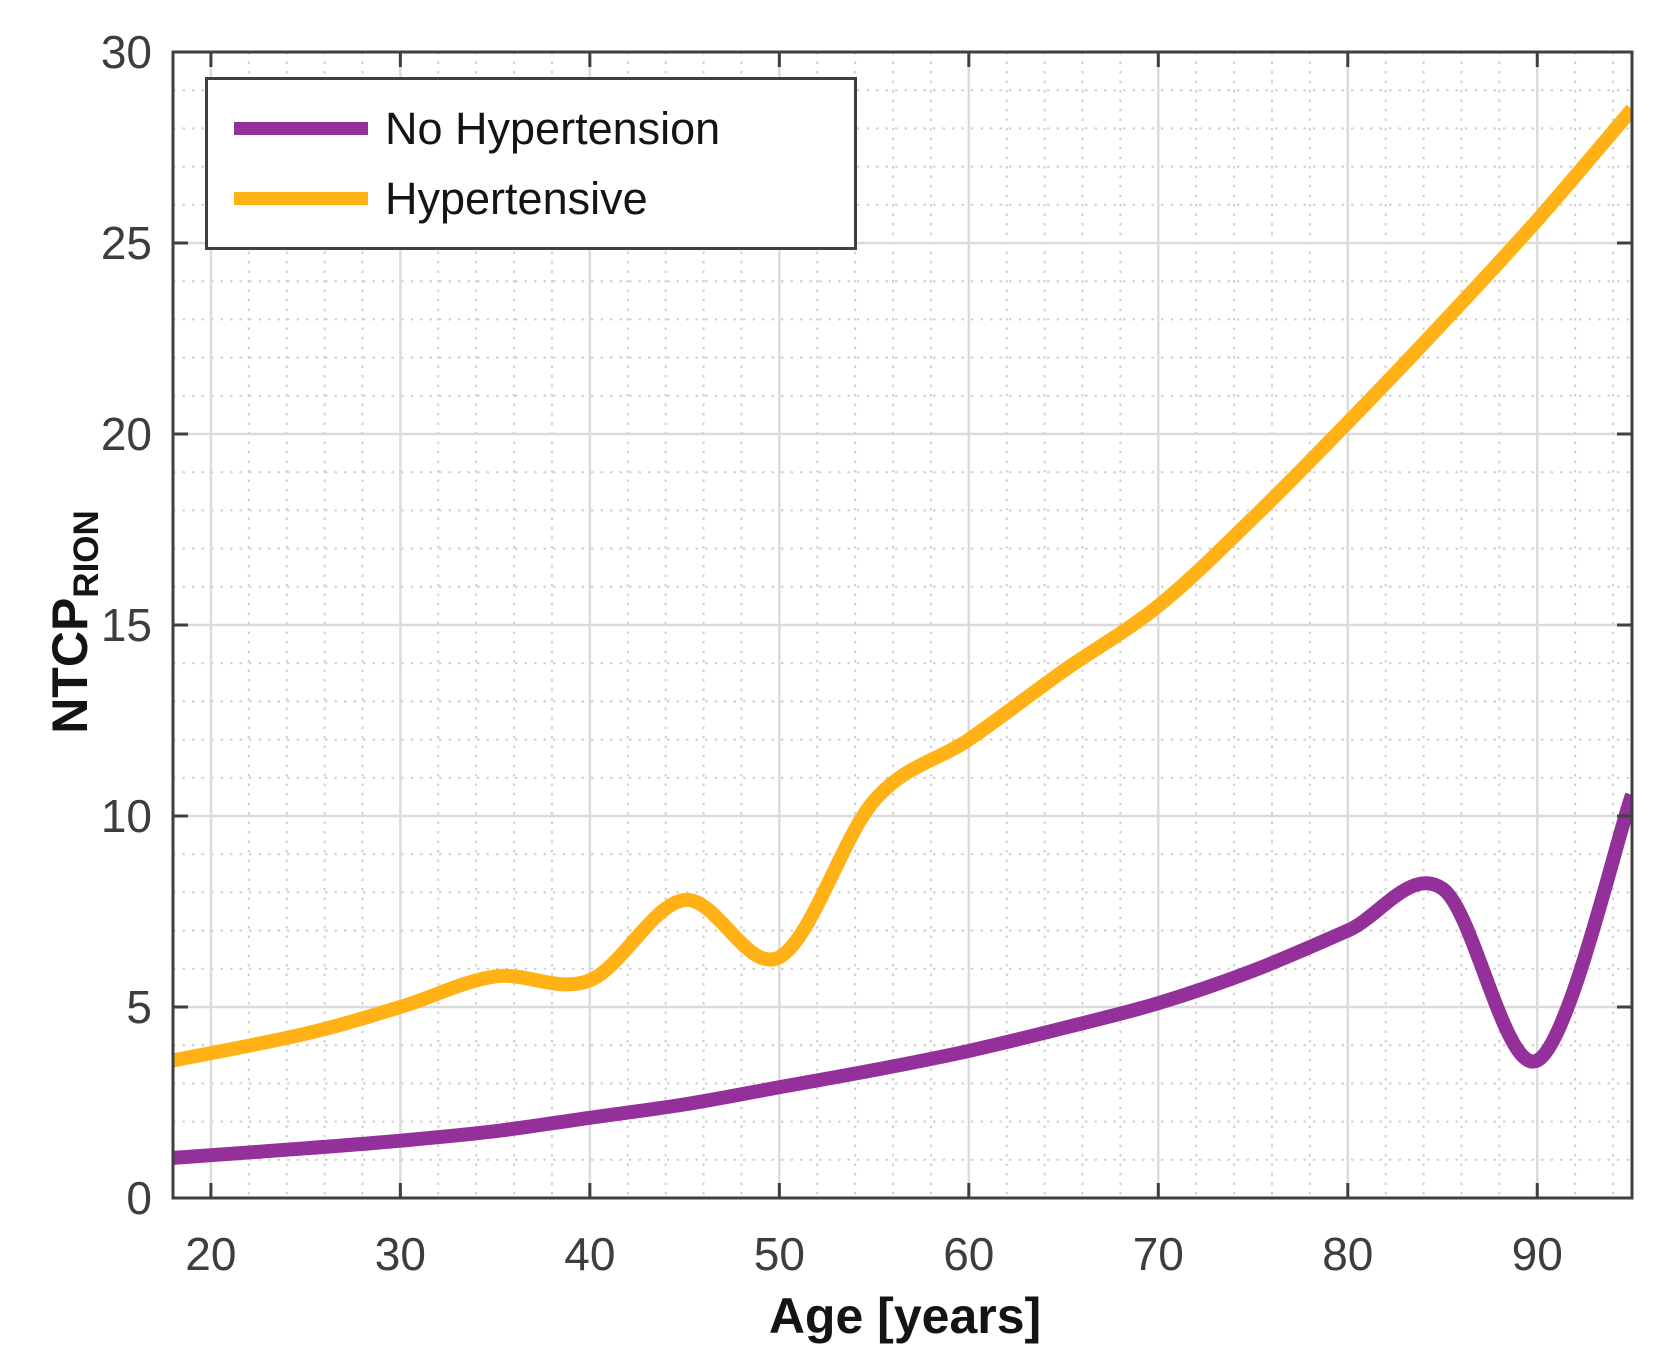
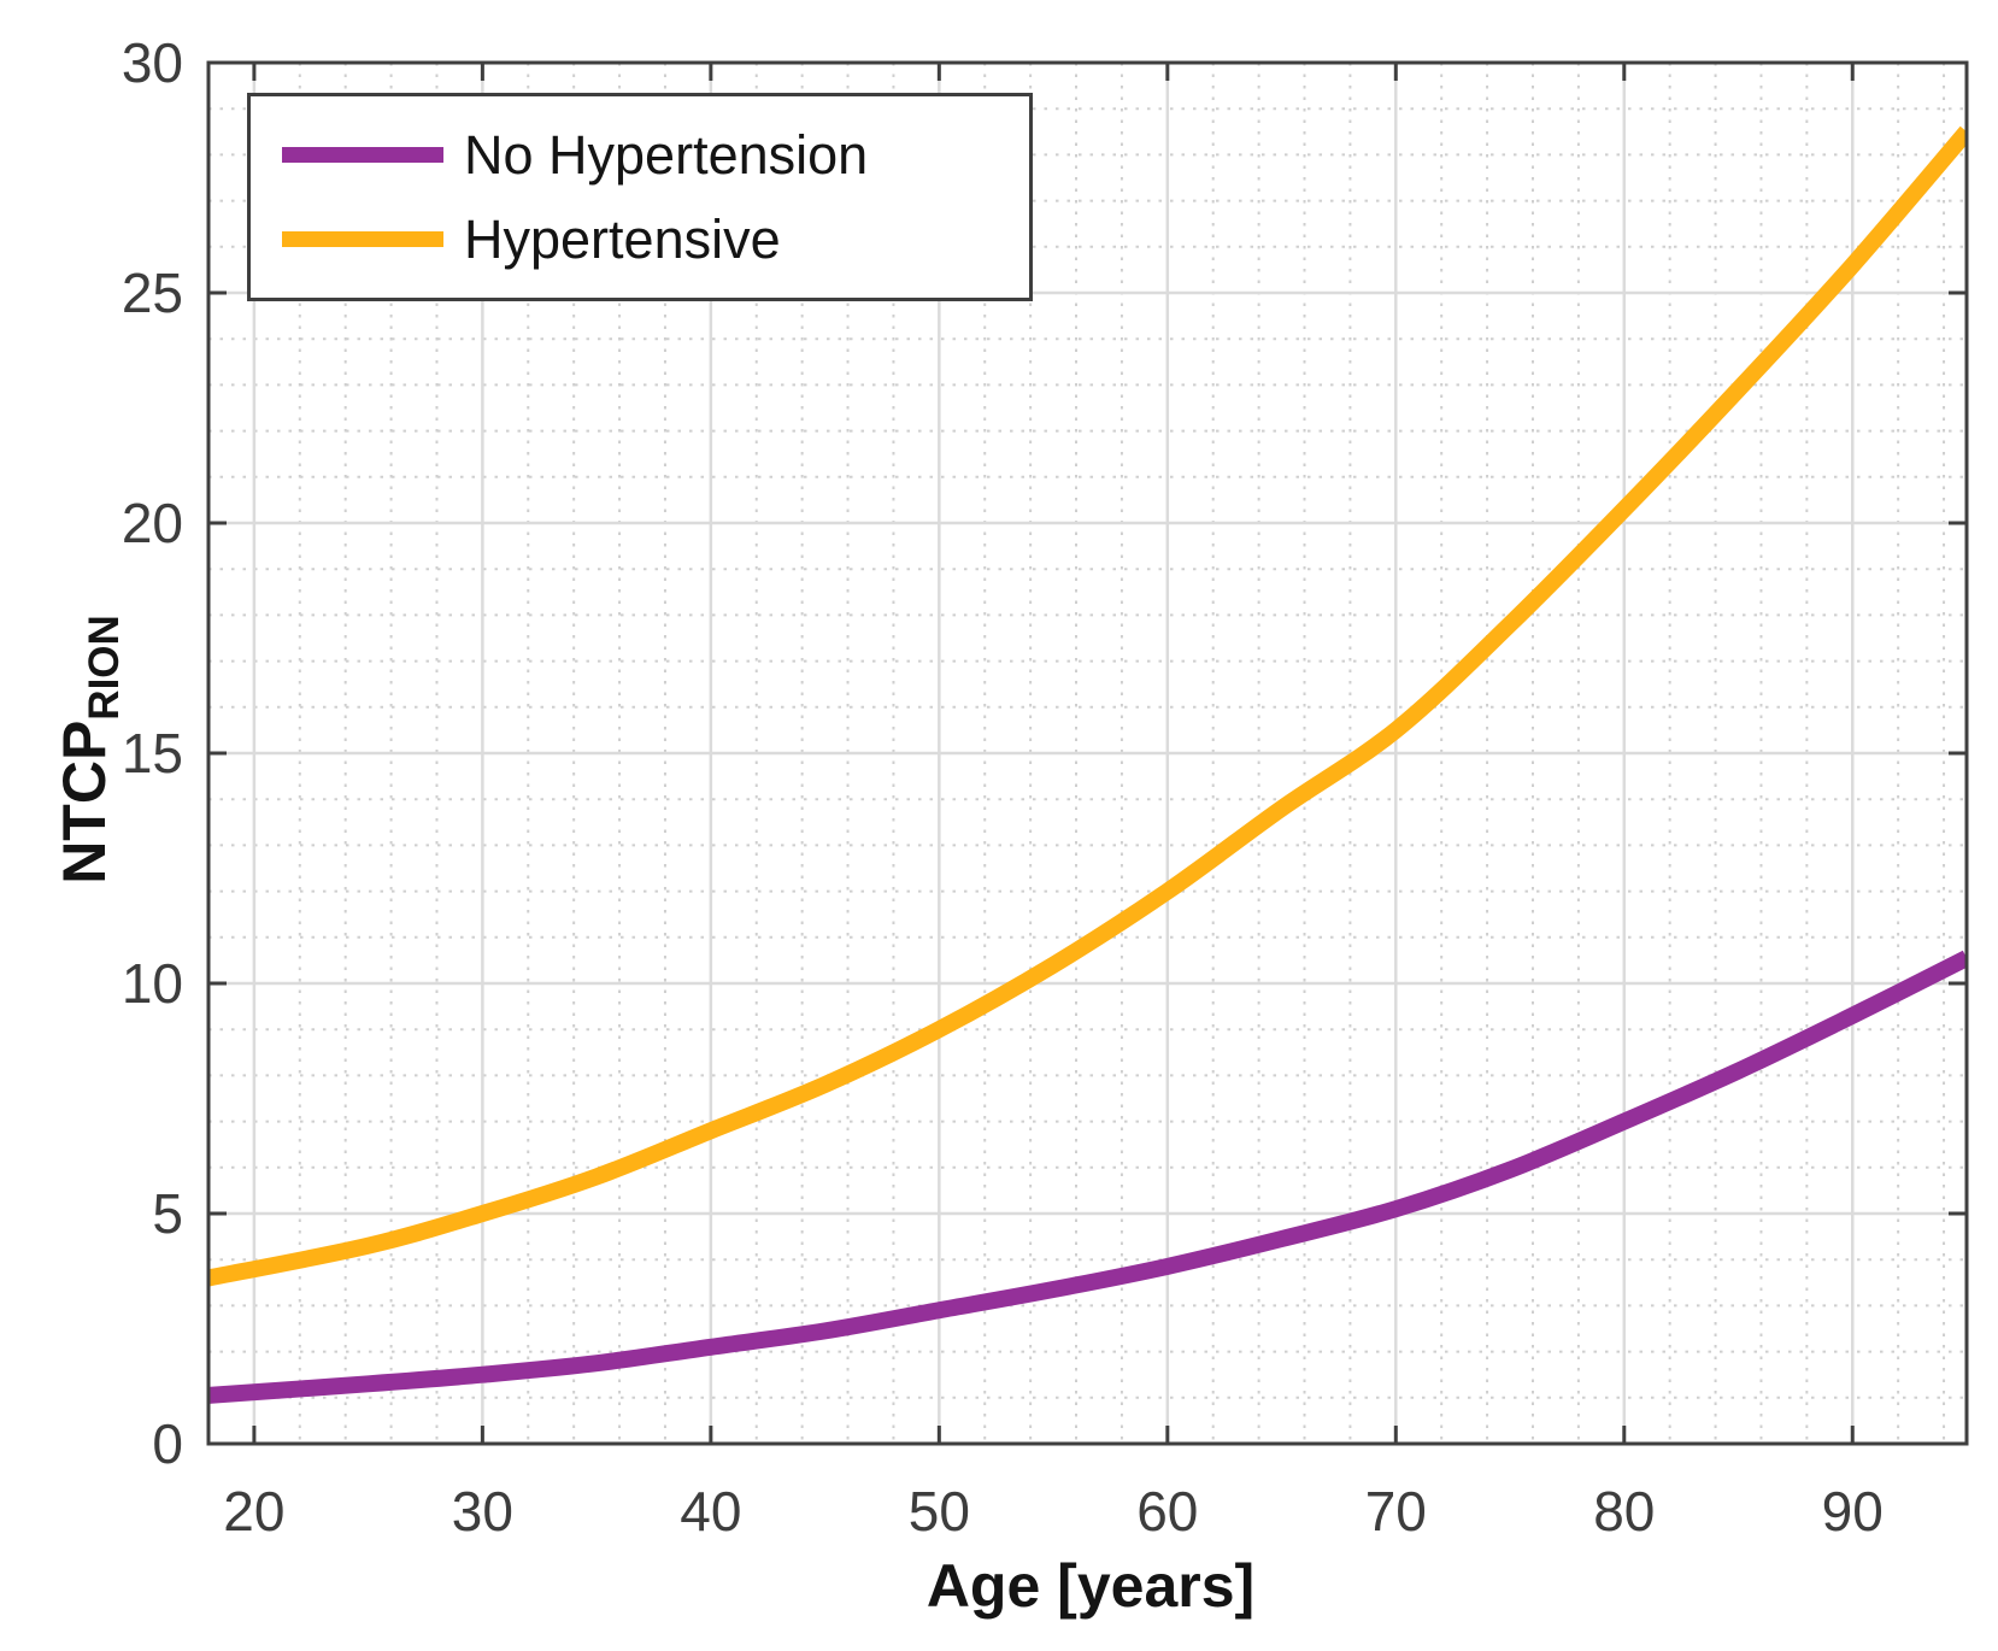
Hypertensive/40: 5.7 -> 6.8
Hypertensive/50: 6.3 -> 9.0
No Hypertension/90: 3.6 -> 9.3
